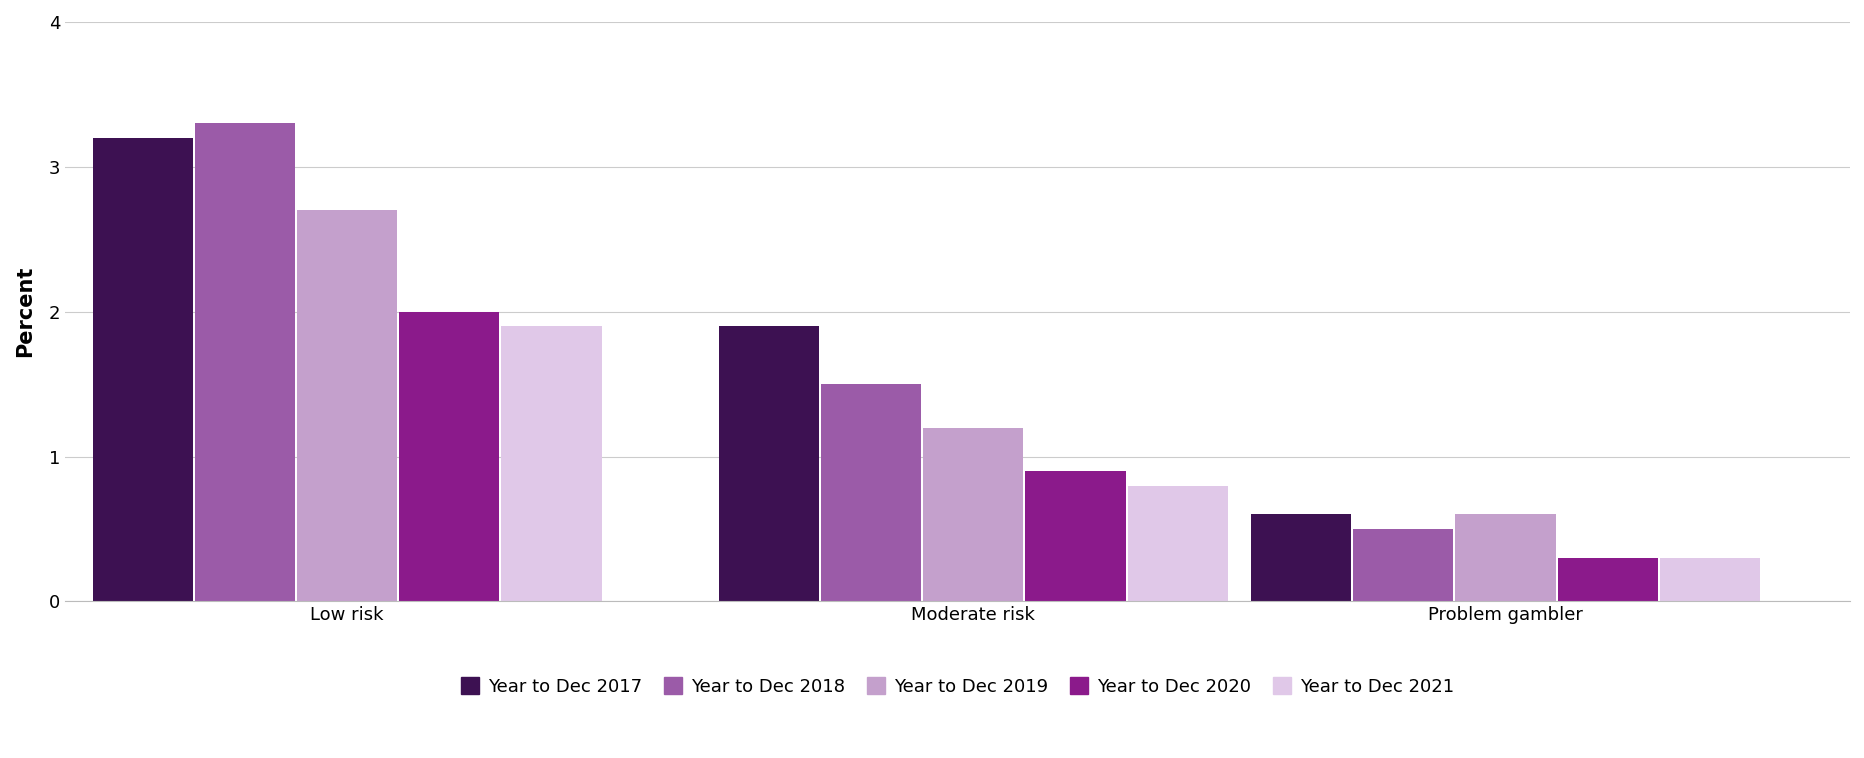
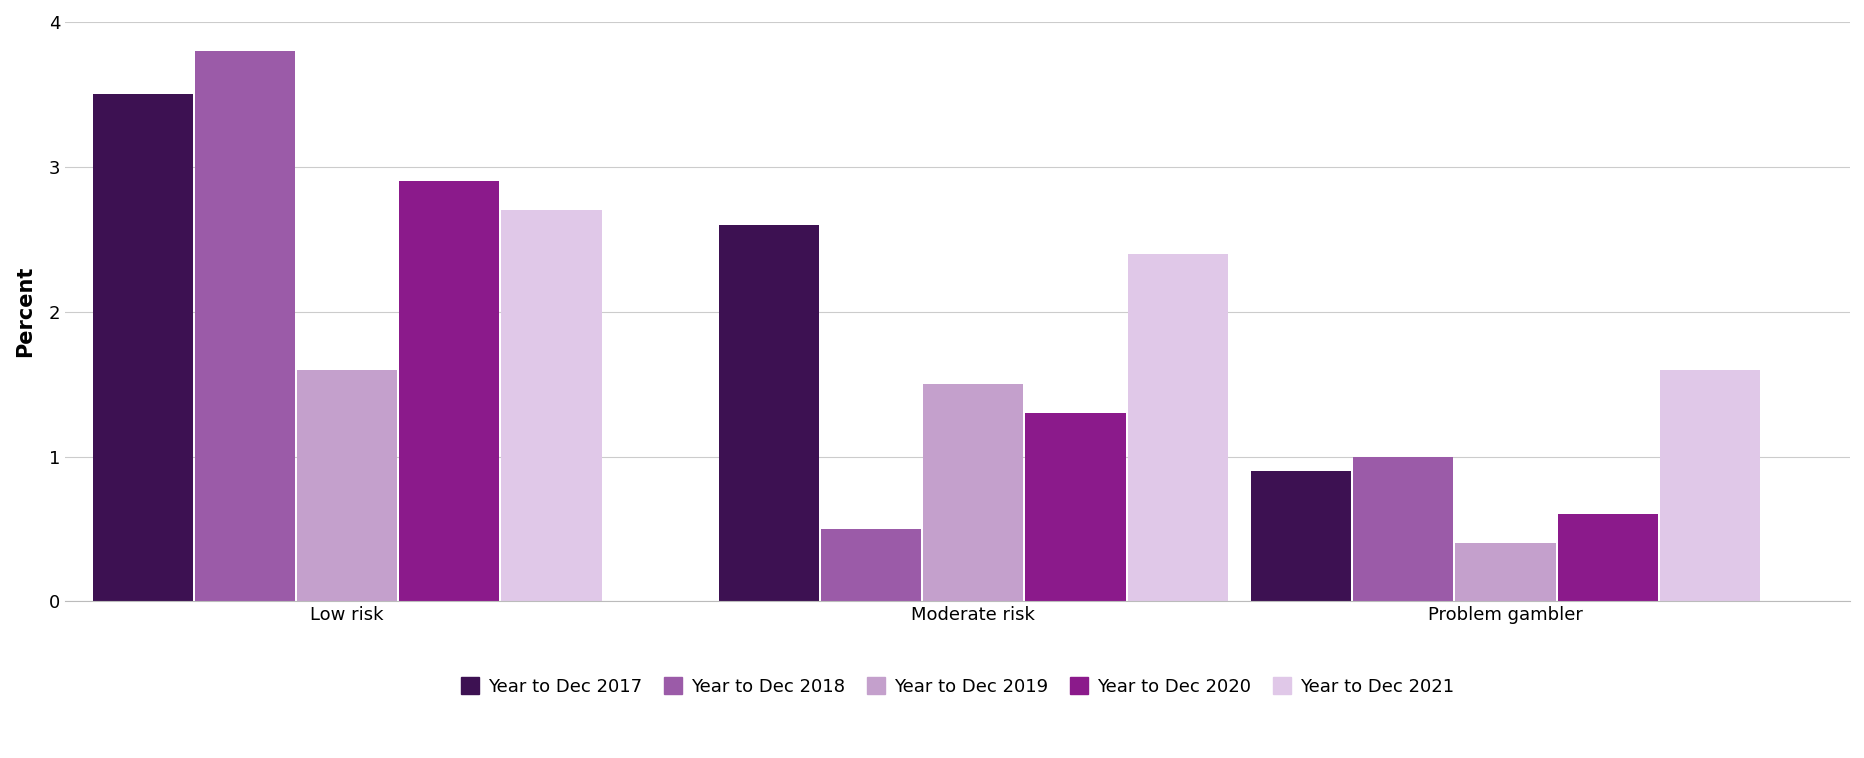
Year to Dec 2017/Low risk: 3.2 -> 3.5
Year to Dec 2018/Low risk: 3.3 -> 3.8
Year to Dec 2019/Low risk: 2.7 -> 1.6
Year to Dec 2020/Low risk: 2.0 -> 2.9
Year to Dec 2021/Low risk: 1.9 -> 2.7
Year to Dec 2017/Moderate risk: 1.9 -> 2.6
Year to Dec 2018/Moderate risk: 1.5 -> 0.5
Year to Dec 2019/Moderate risk: 1.2 -> 1.5
Year to Dec 2020/Moderate risk: 0.9 -> 1.3
Year to Dec 2021/Moderate risk: 0.8 -> 2.4
Year to Dec 2017/Problem gambler: 0.6 -> 0.9
Year to Dec 2018/Problem gambler: 0.5 -> 1.0
Year to Dec 2019/Problem gambler: 0.6 -> 0.4
Year to Dec 2020/Problem gambler: 0.3 -> 0.6
Year to Dec 2021/Problem gambler: 0.3 -> 1.6
